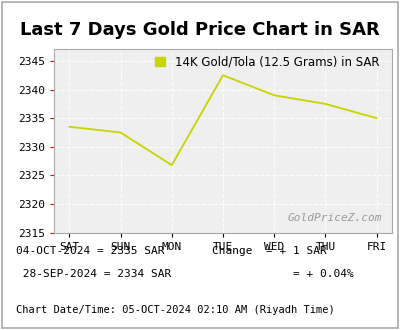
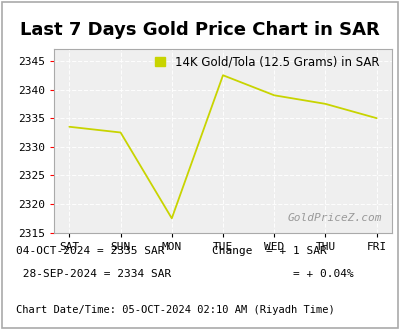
MON: 2326.8 -> 2317.5
